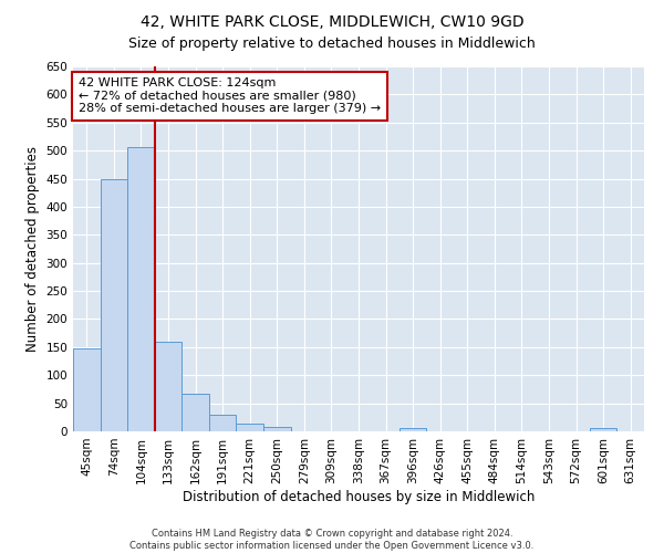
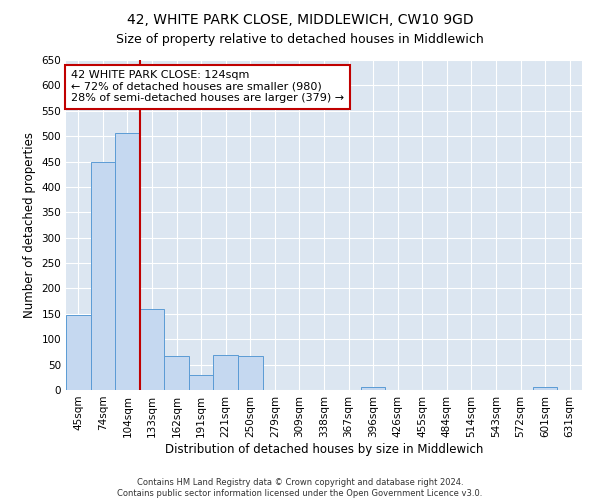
221sqm: 13 -> 68
250sqm: 8 -> 66
